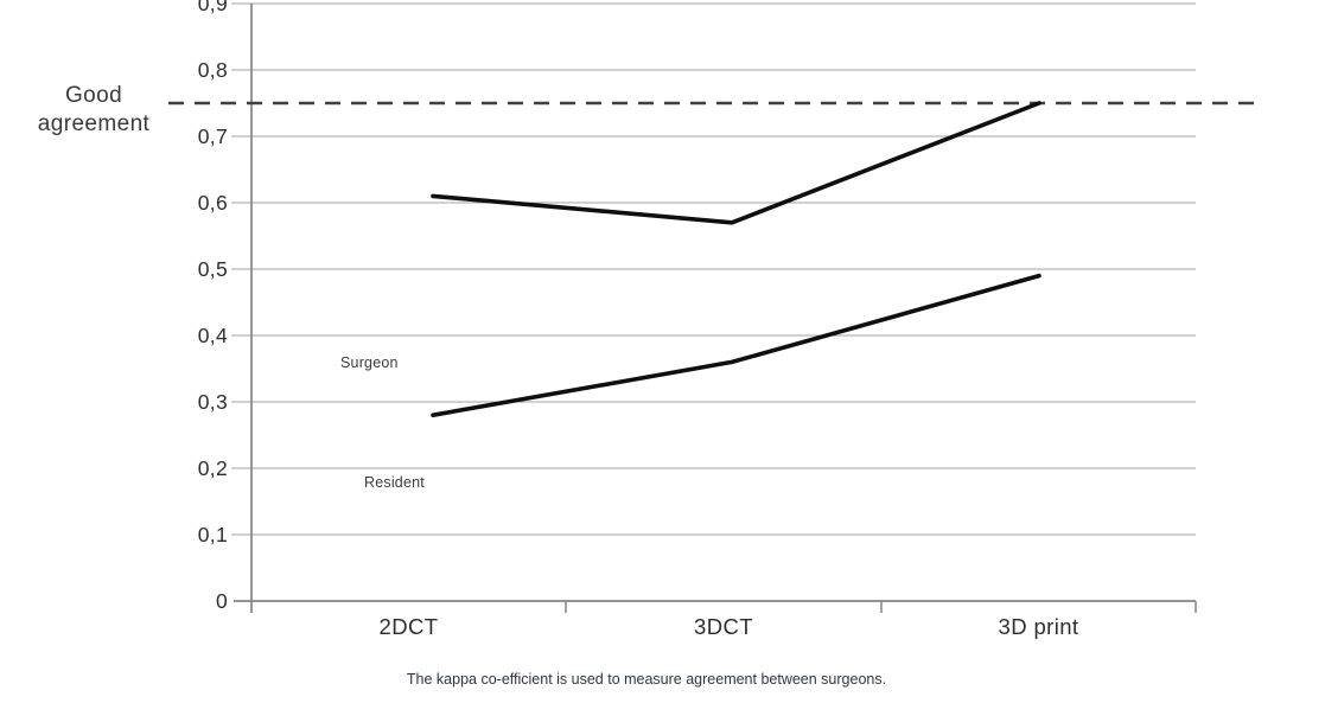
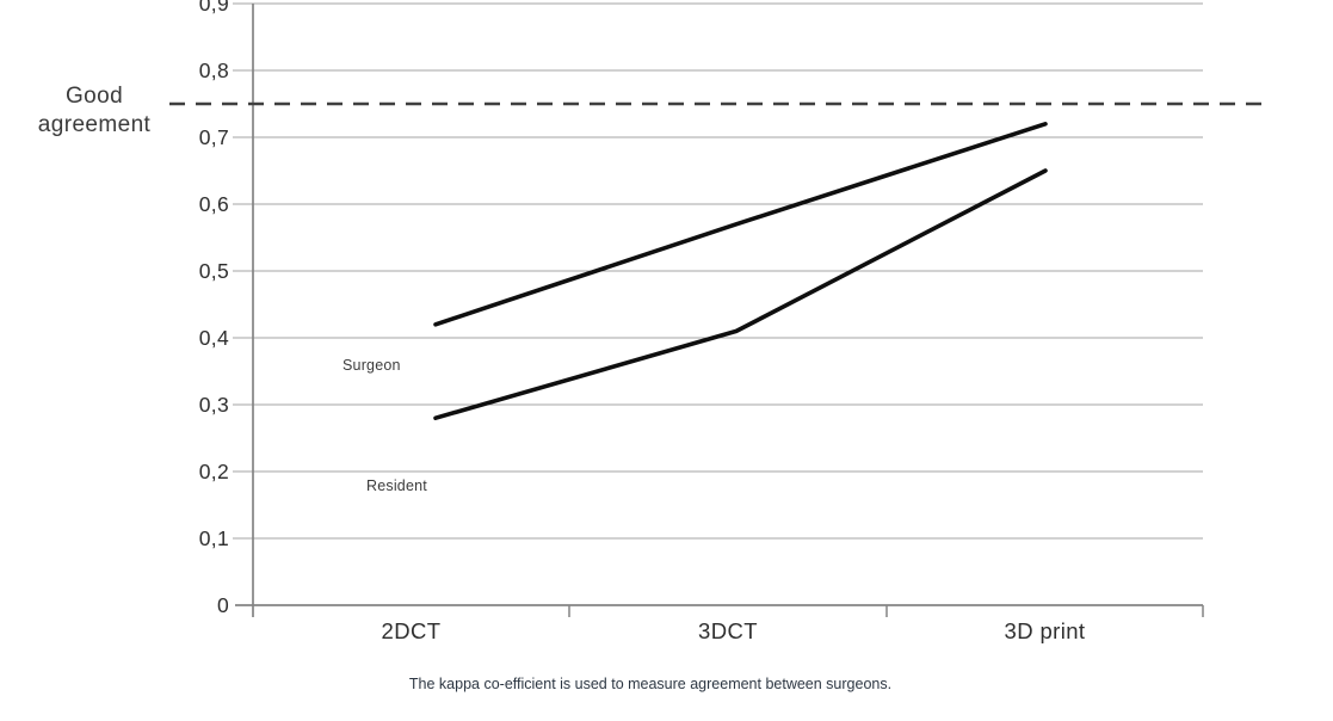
Surgeon/2DCT: 0,61 -> 0,42
Resident/3DCT: 0,36 -> 0,41
Surgeon/3D print: 0,75 -> 0,72
Resident/3D print: 0,49 -> 0,65
